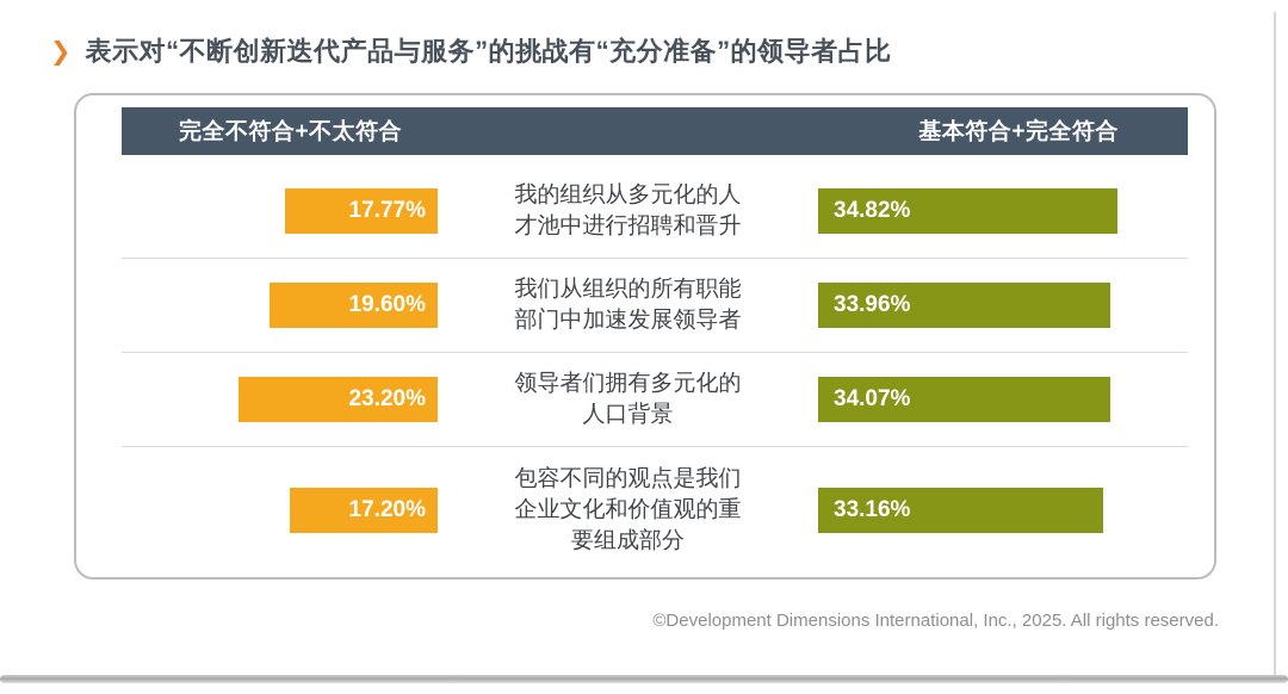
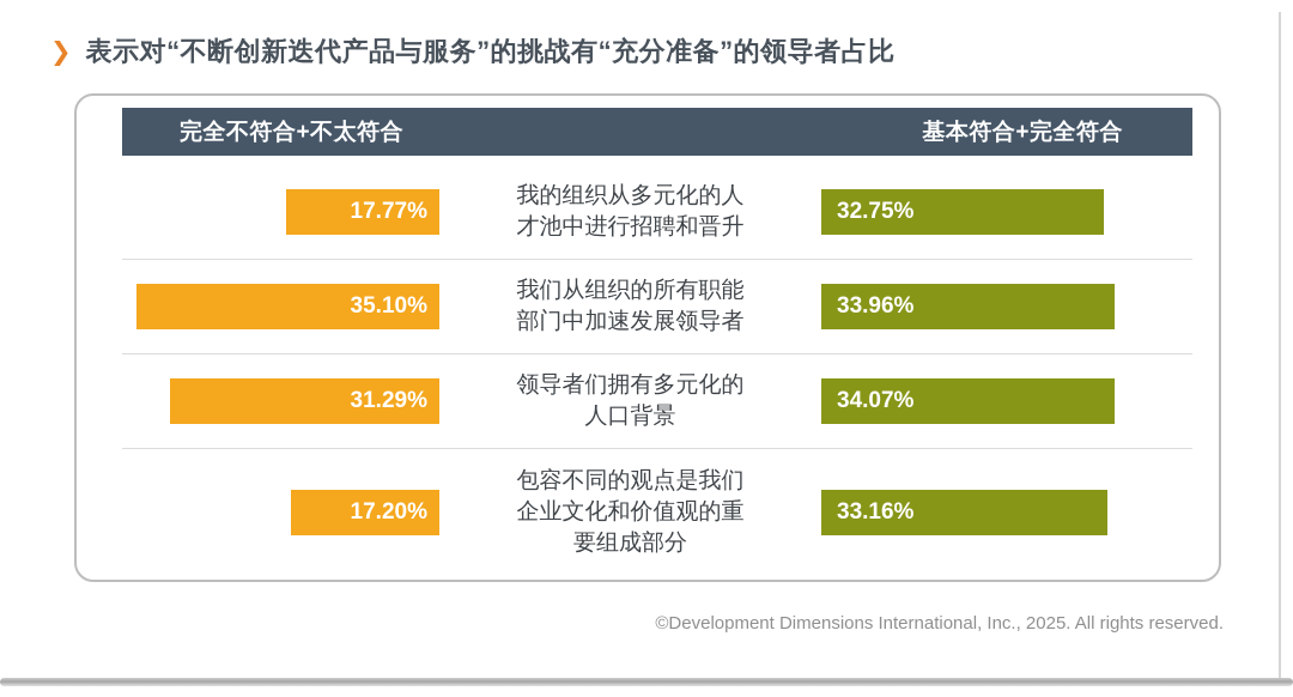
基本符合+完全符合/我的组织从多元化的人才池中进行招聘和晋升: 34.82% -> 32.75%
完全不符合+不太符合/我们从组织的所有职能部门中加速发展领导者: 19.60% -> 35.10%
完全不符合+不太符合/领导者们拥有多元化的人口背景: 23.20% -> 31.29%
